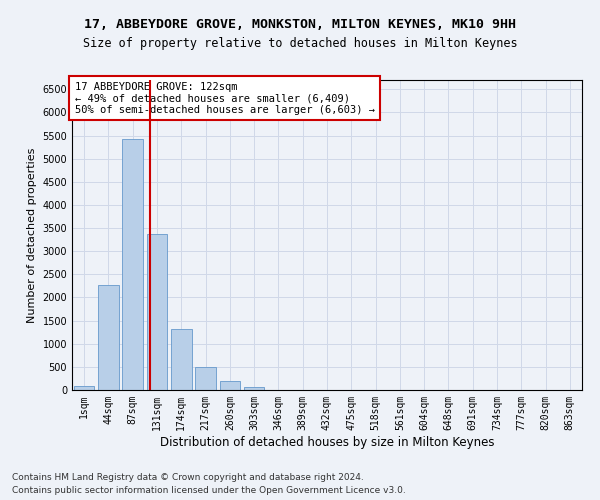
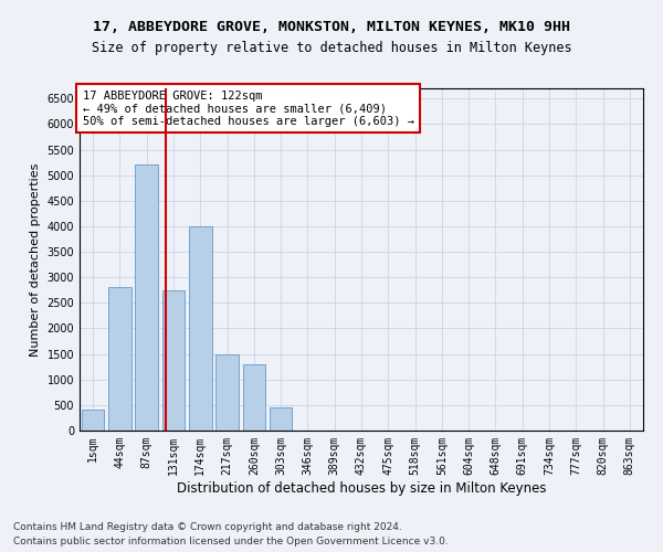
1sqm: 80 -> 400
44sqm: 2280 -> 2800
87sqm: 5430 -> 5200
131sqm: 3380 -> 2750
174sqm: 1310 -> 4000
217sqm: 490 -> 1500
260sqm: 180 -> 1300
303sqm: 80 -> 450
